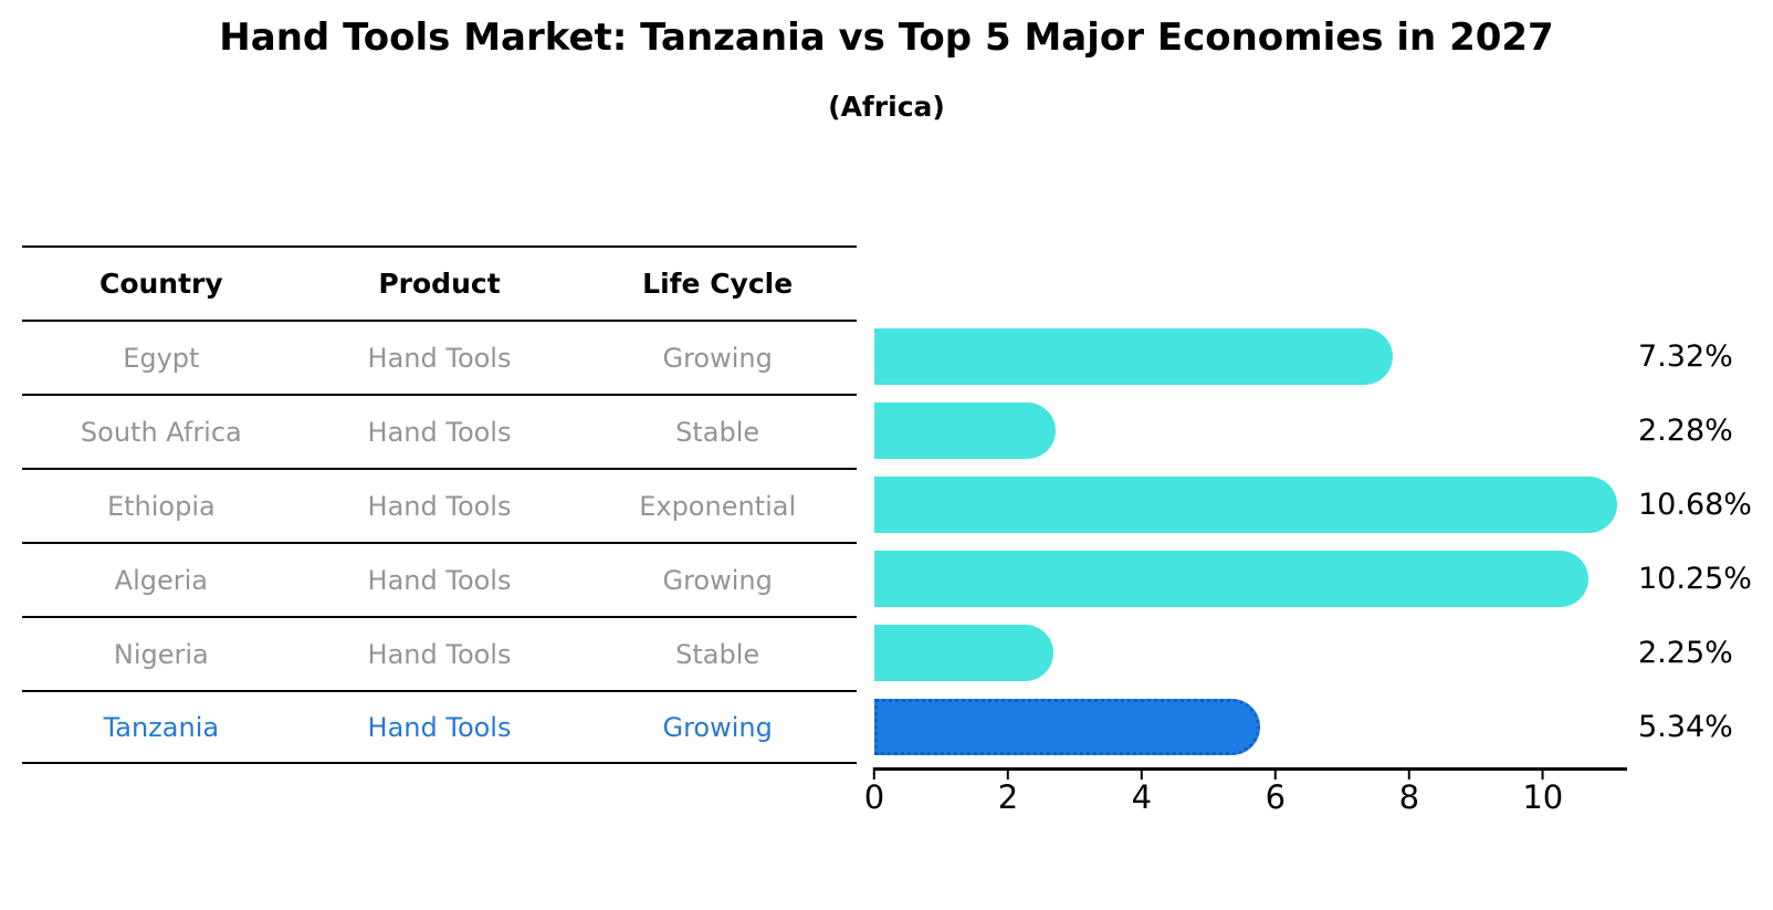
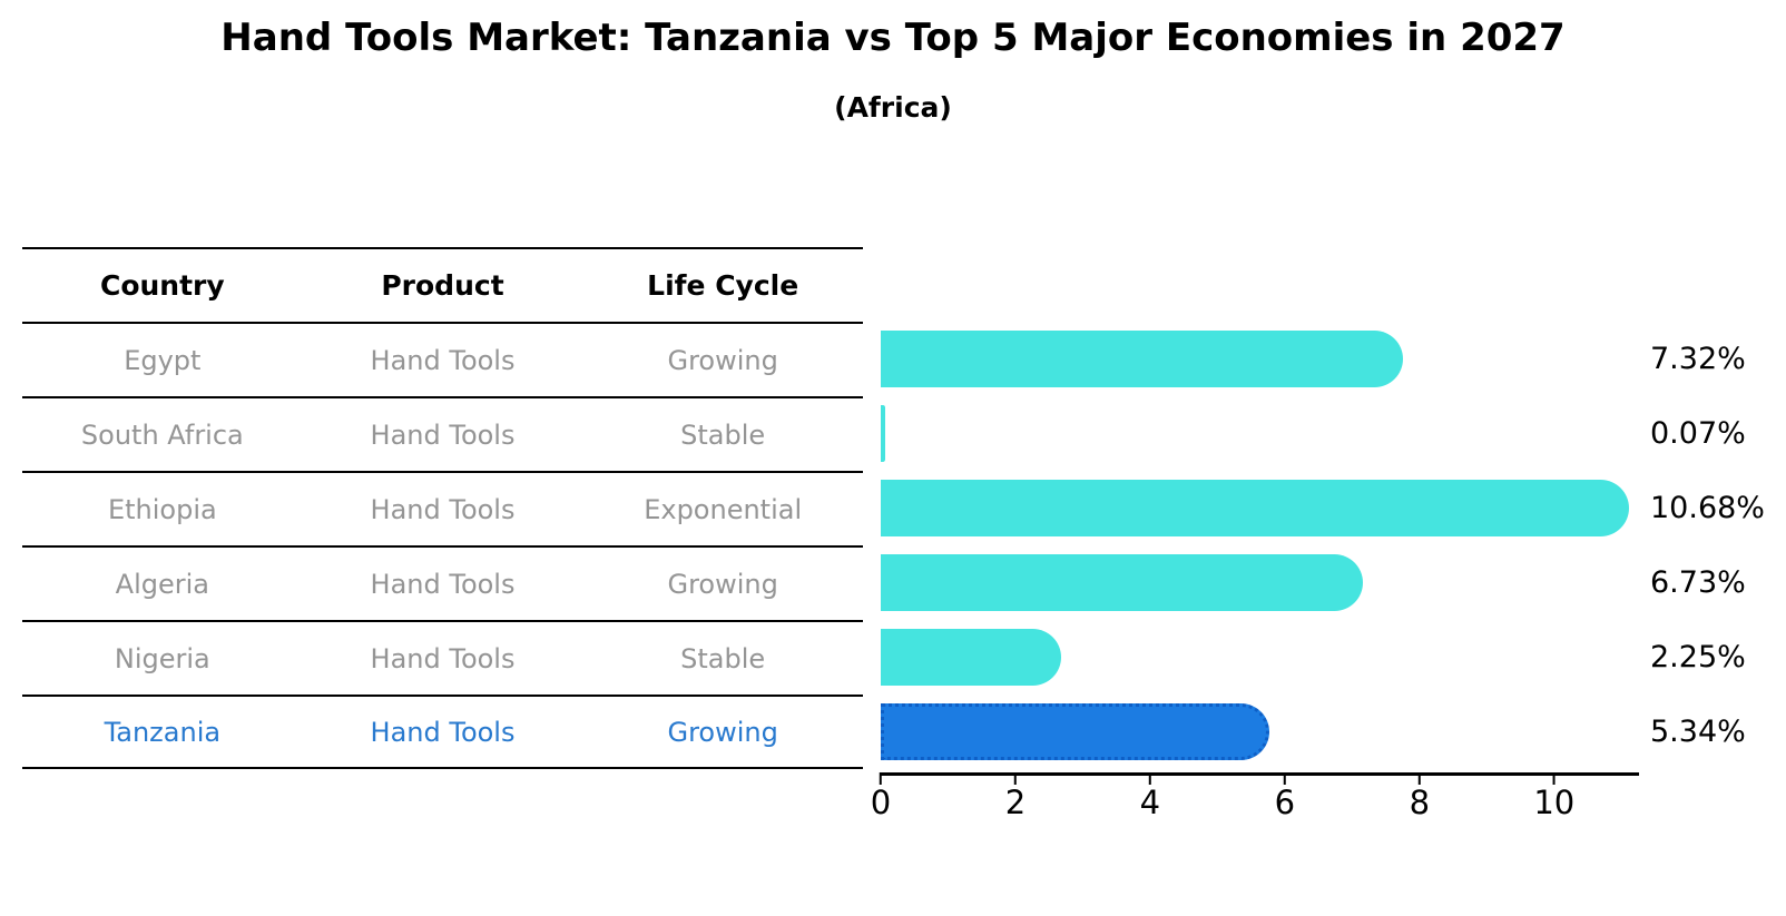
South Africa: 2.28% -> 0.07%
Algeria: 10.25% -> 6.73%
